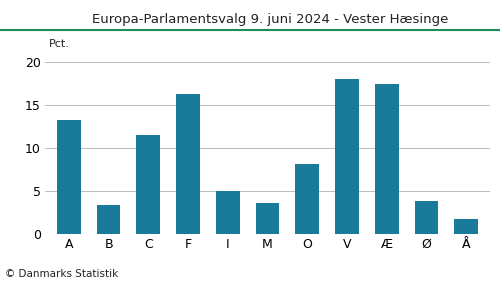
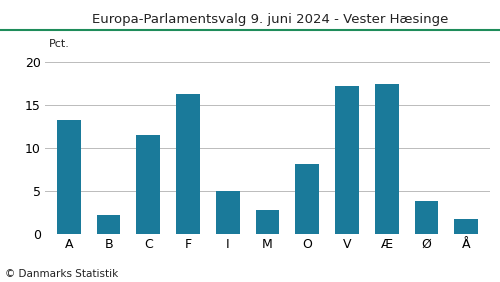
B: 3.4 -> 2.2
M: 3.6 -> 2.8
V: 18.0 -> 17.2
